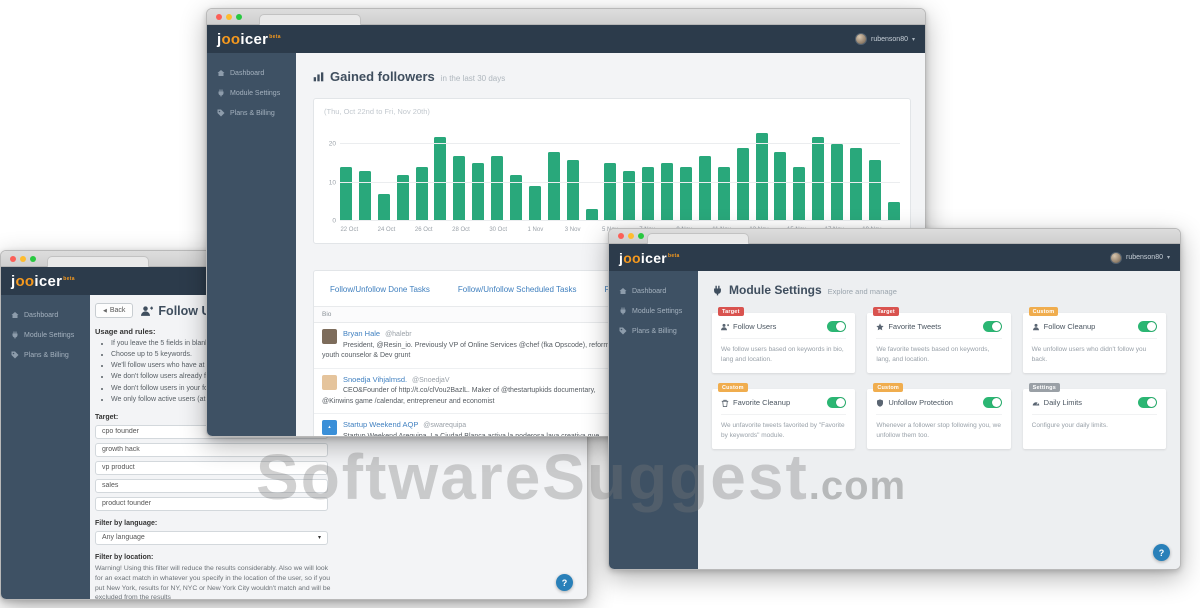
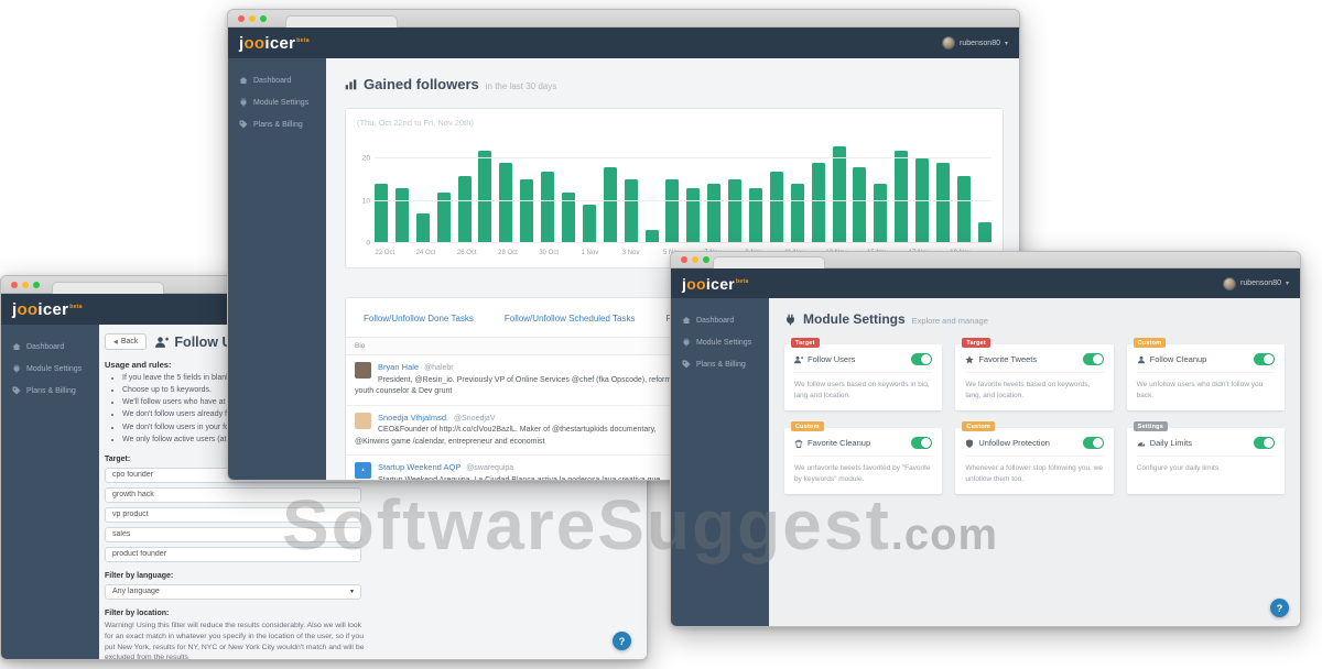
26 Oct: 14 -> 16
28 Oct: 17 -> 19
3 Nov: 16 -> 15
9 Nov: 14 -> 13
